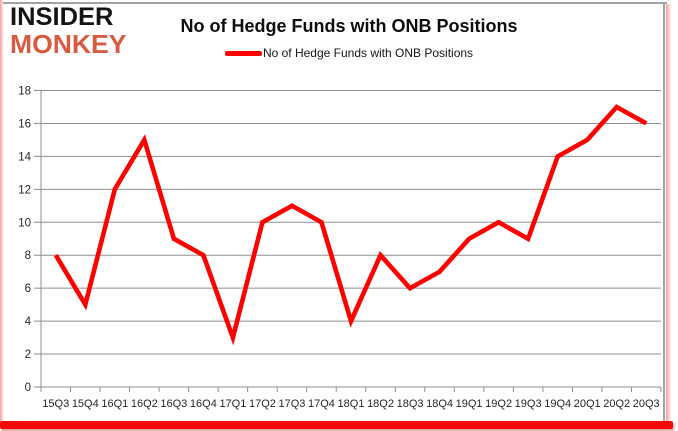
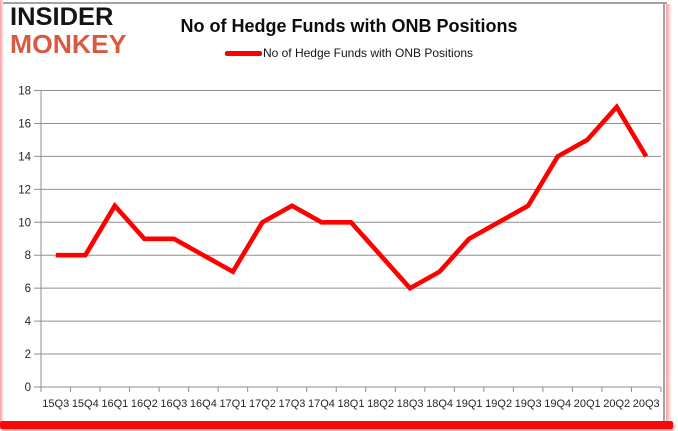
15Q4: 5 -> 8
16Q1: 12 -> 11
16Q2: 15 -> 9
17Q1: 3 -> 7
18Q1: 4 -> 10
19Q3: 9 -> 11
20Q3: 16 -> 14
